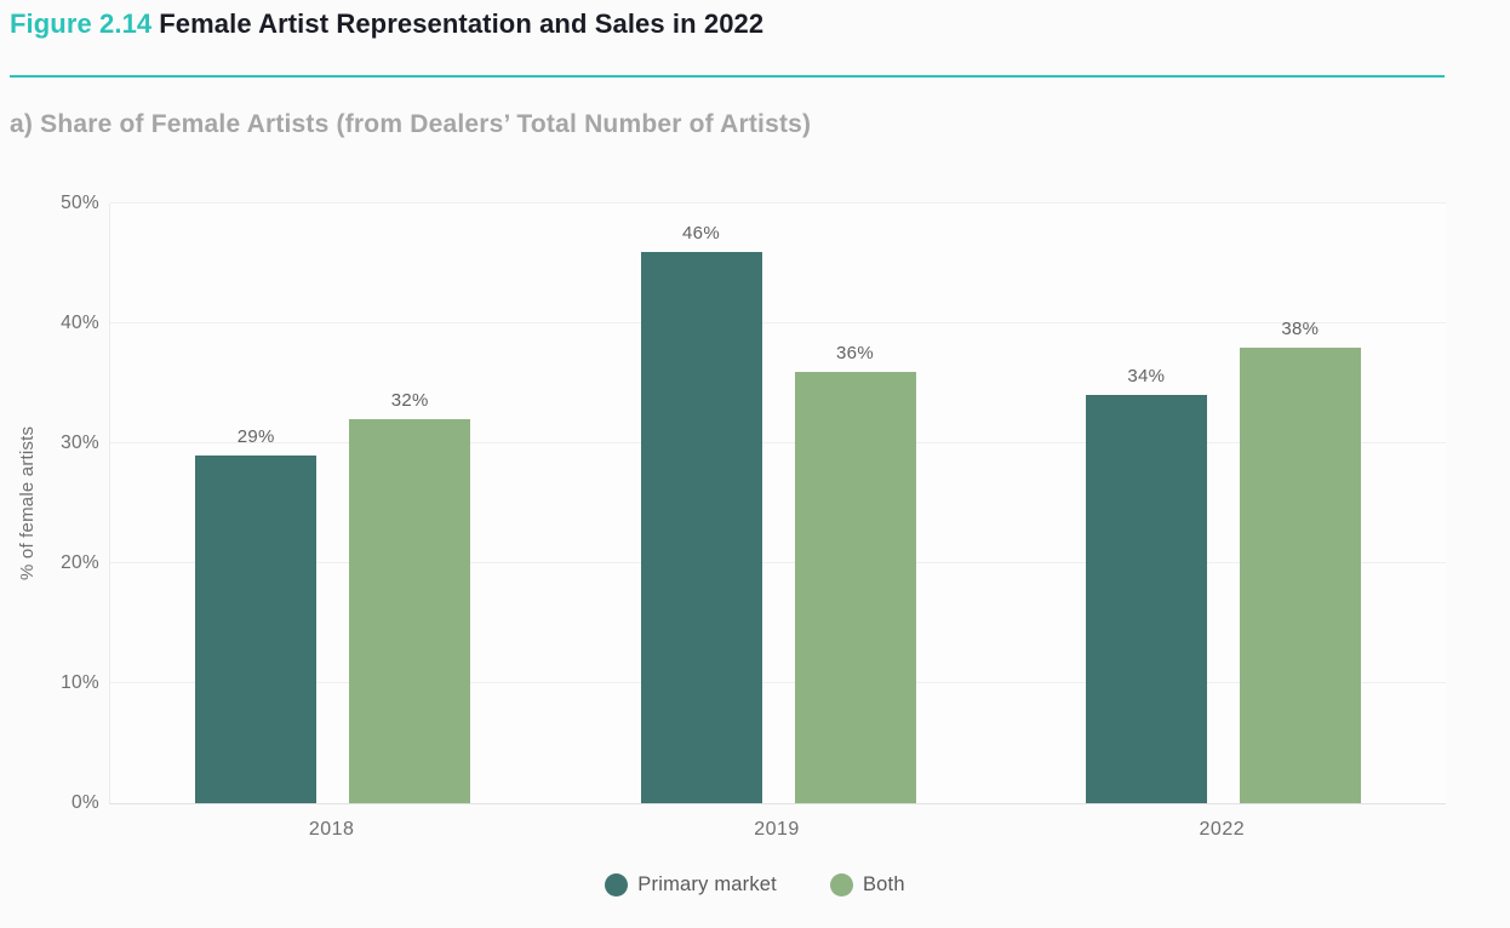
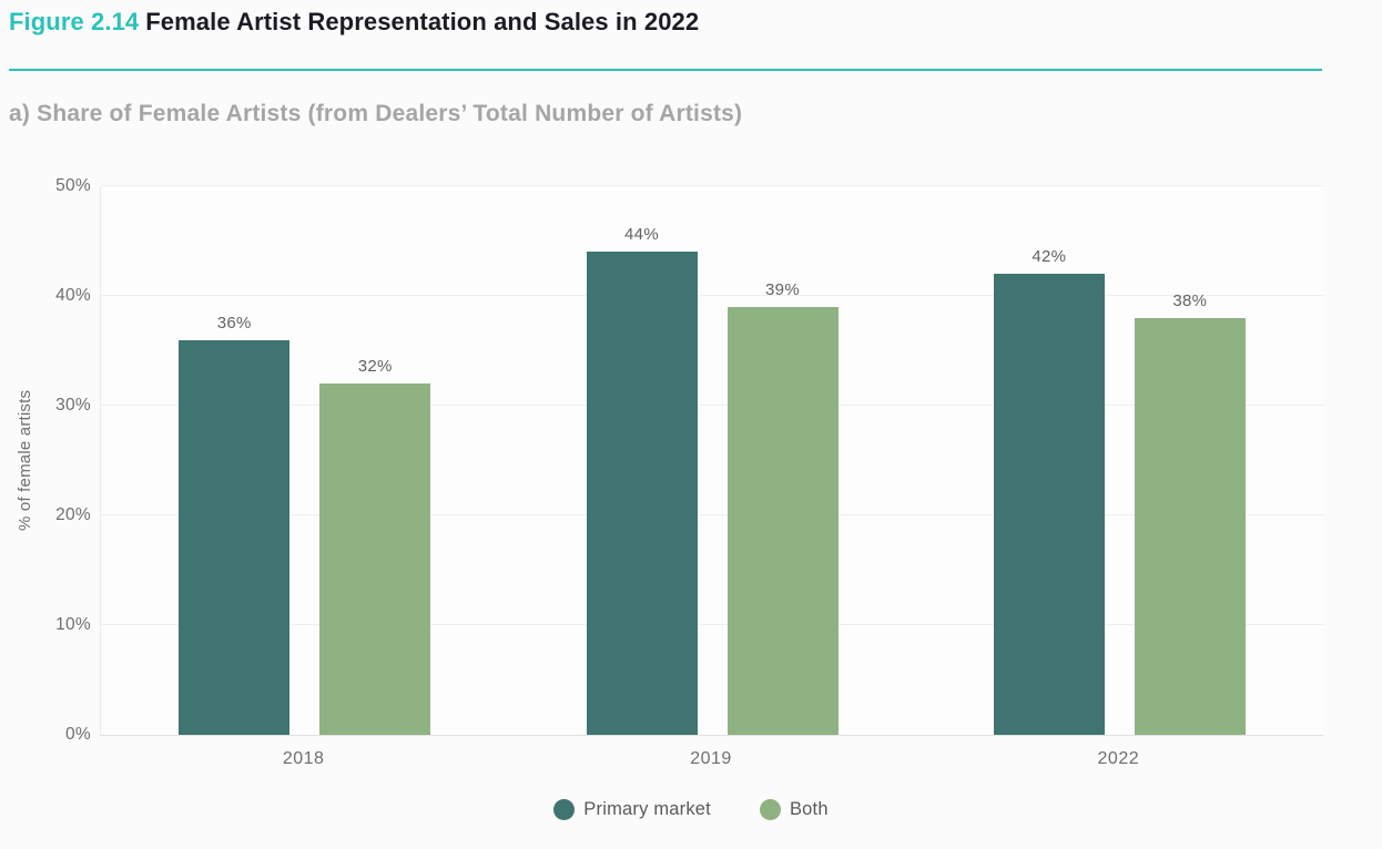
Primary market/2018: 29% -> 36%
Primary market/2019: 46% -> 44%
Both/2019: 36% -> 39%
Primary market/2022: 34% -> 42%
